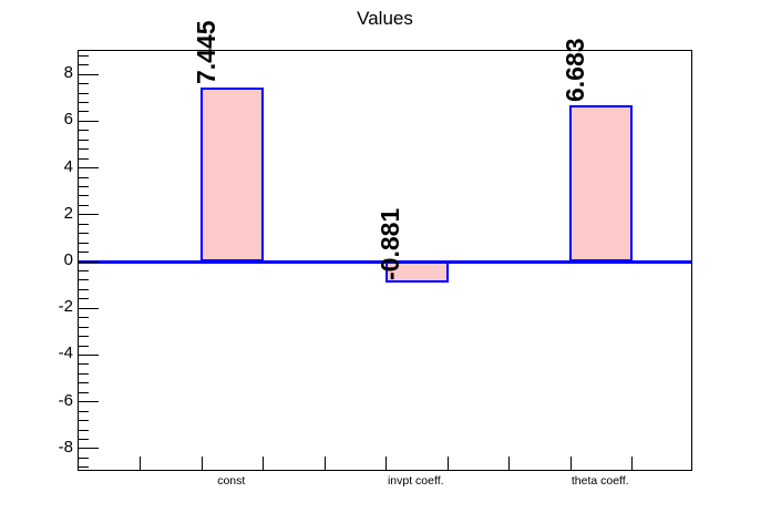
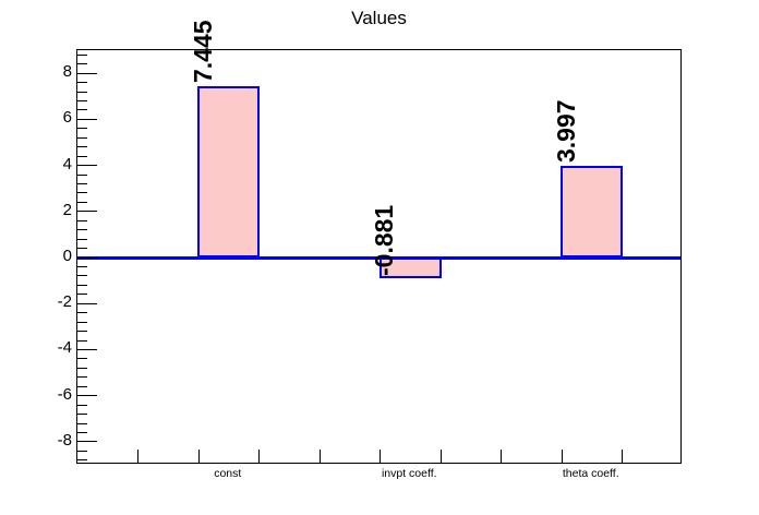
theta coeff.: 6.683 -> 3.997
